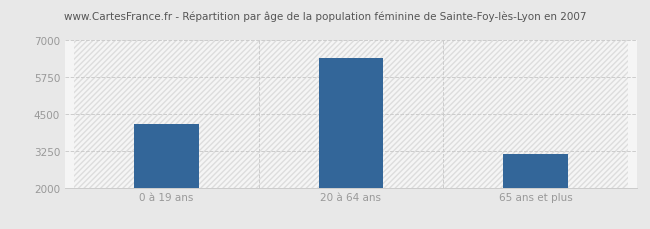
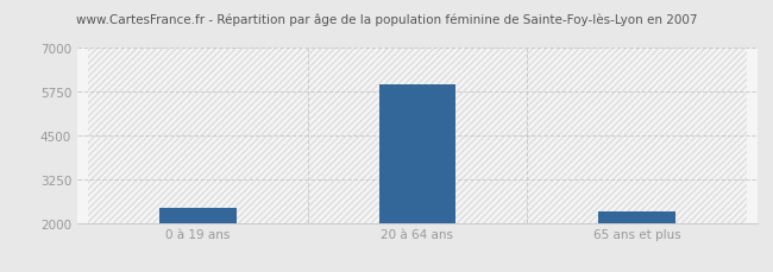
0 à 19 ans: 4150 -> 2430
20 à 64 ans: 6400 -> 5950
65 ans et plus: 3150 -> 2320
